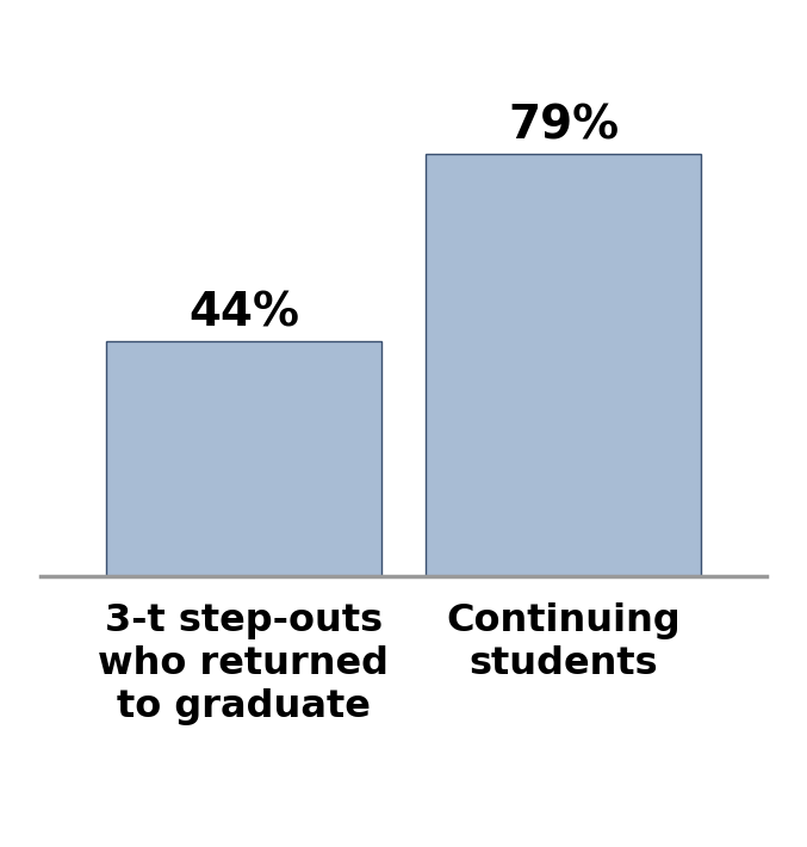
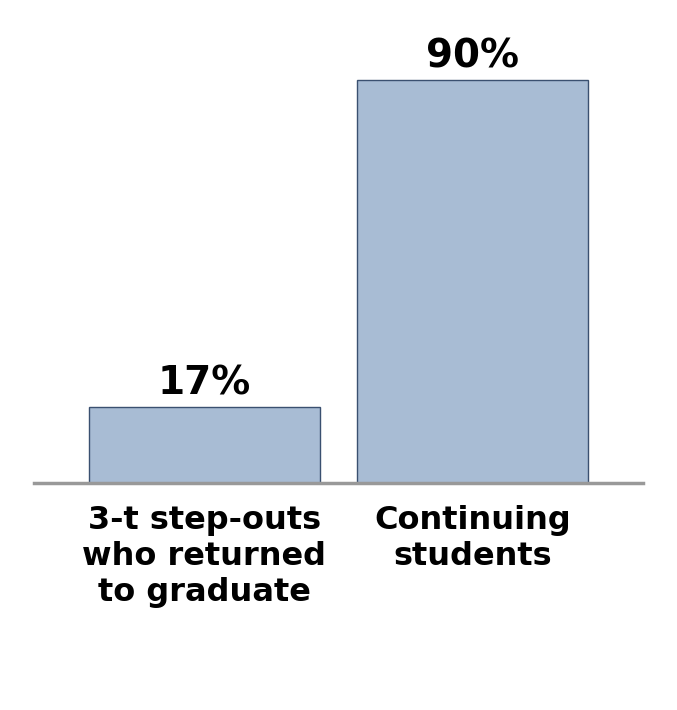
3-t step-outs who returned to graduate: 44% -> 17%
Continuing students: 79% -> 90%
